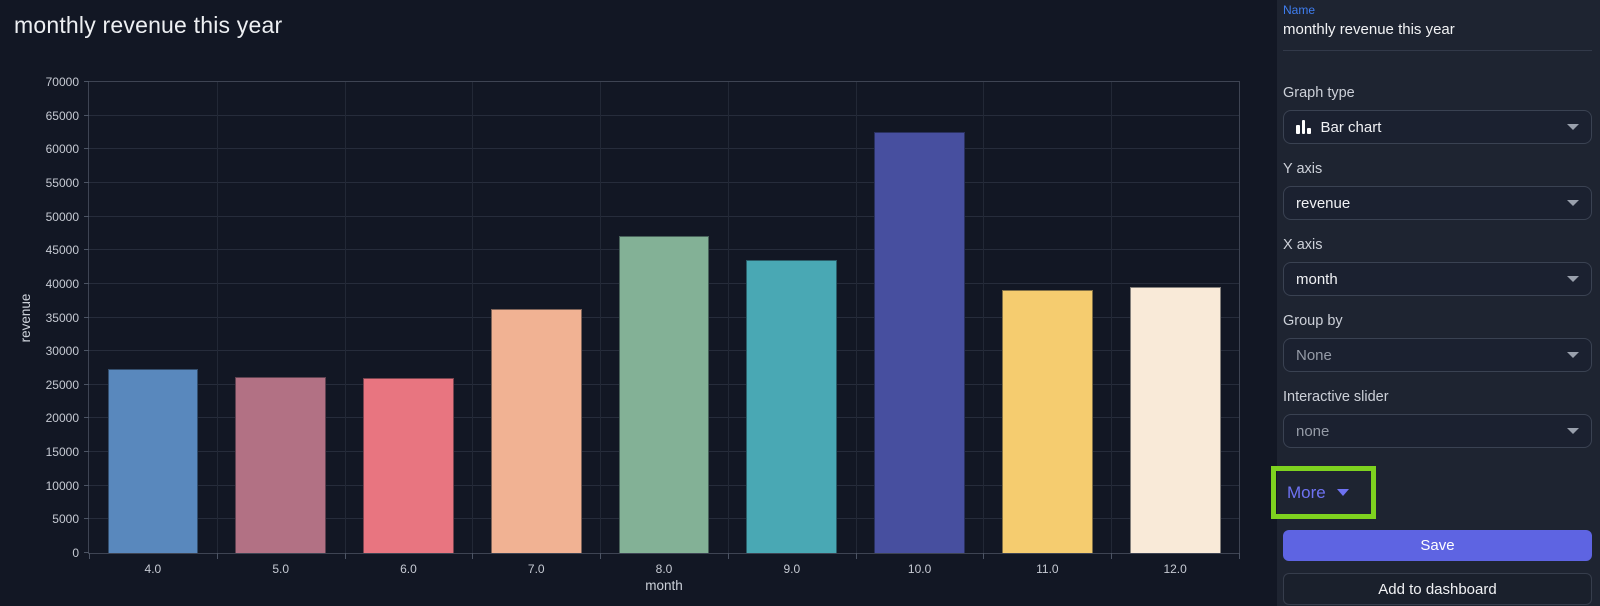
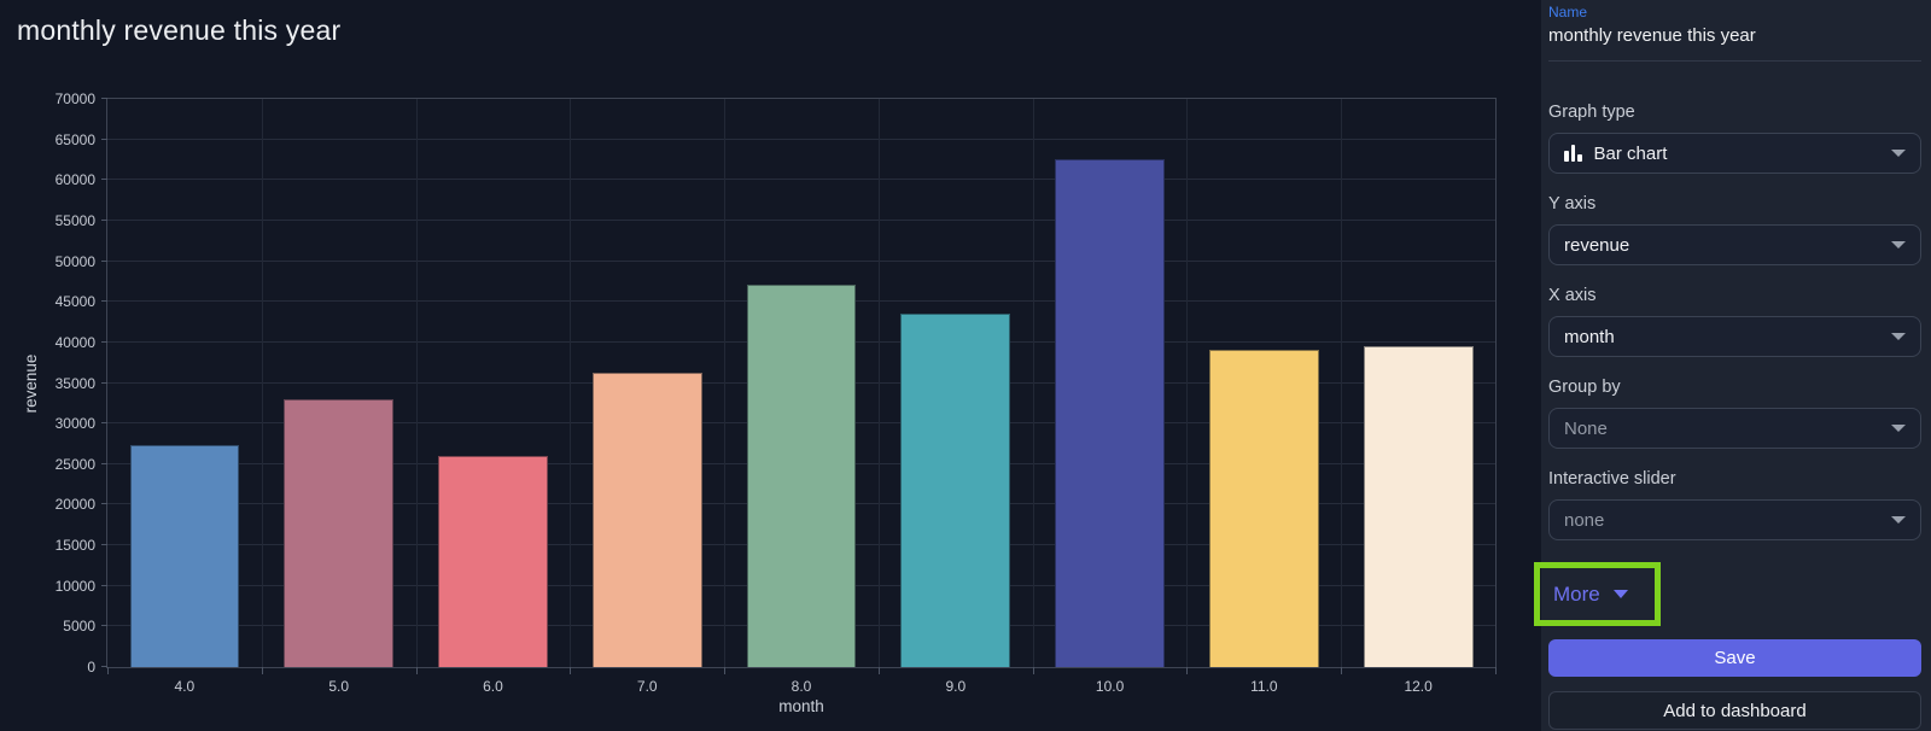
5.0: 26000 -> 33000
